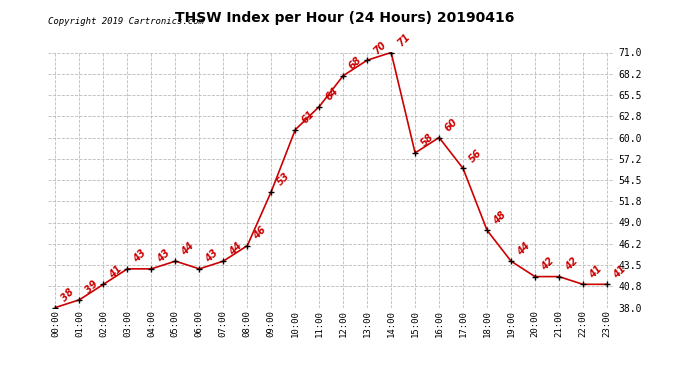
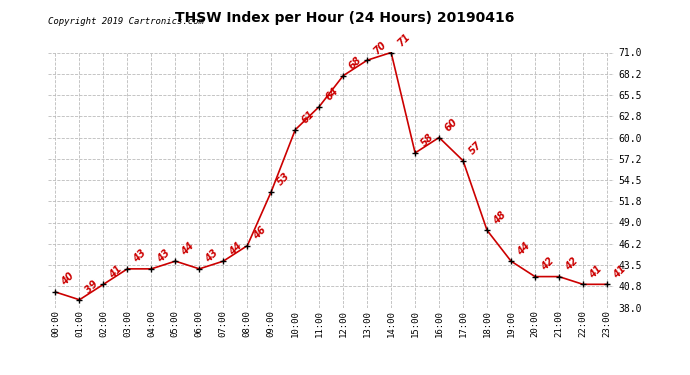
00:00: 38 -> 40
17:00: 56 -> 57
